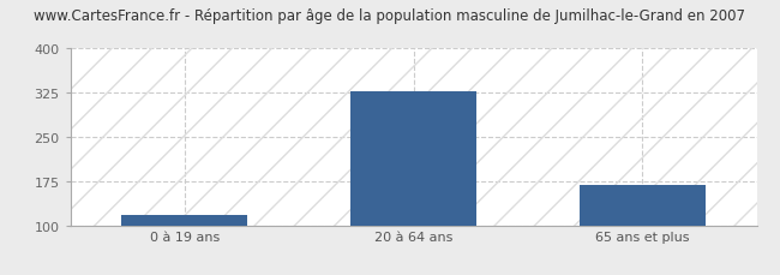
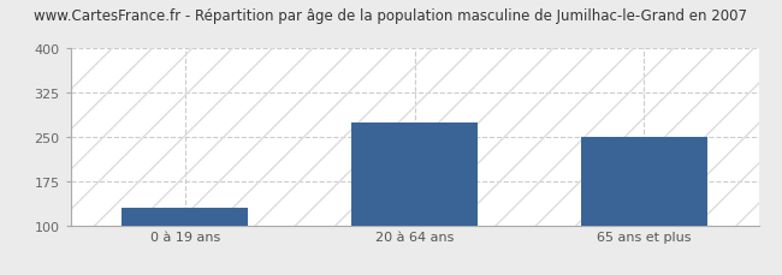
0 à 19 ans: 118 -> 130
20 à 64 ans: 327 -> 275
65 ans et plus: 168 -> 250
